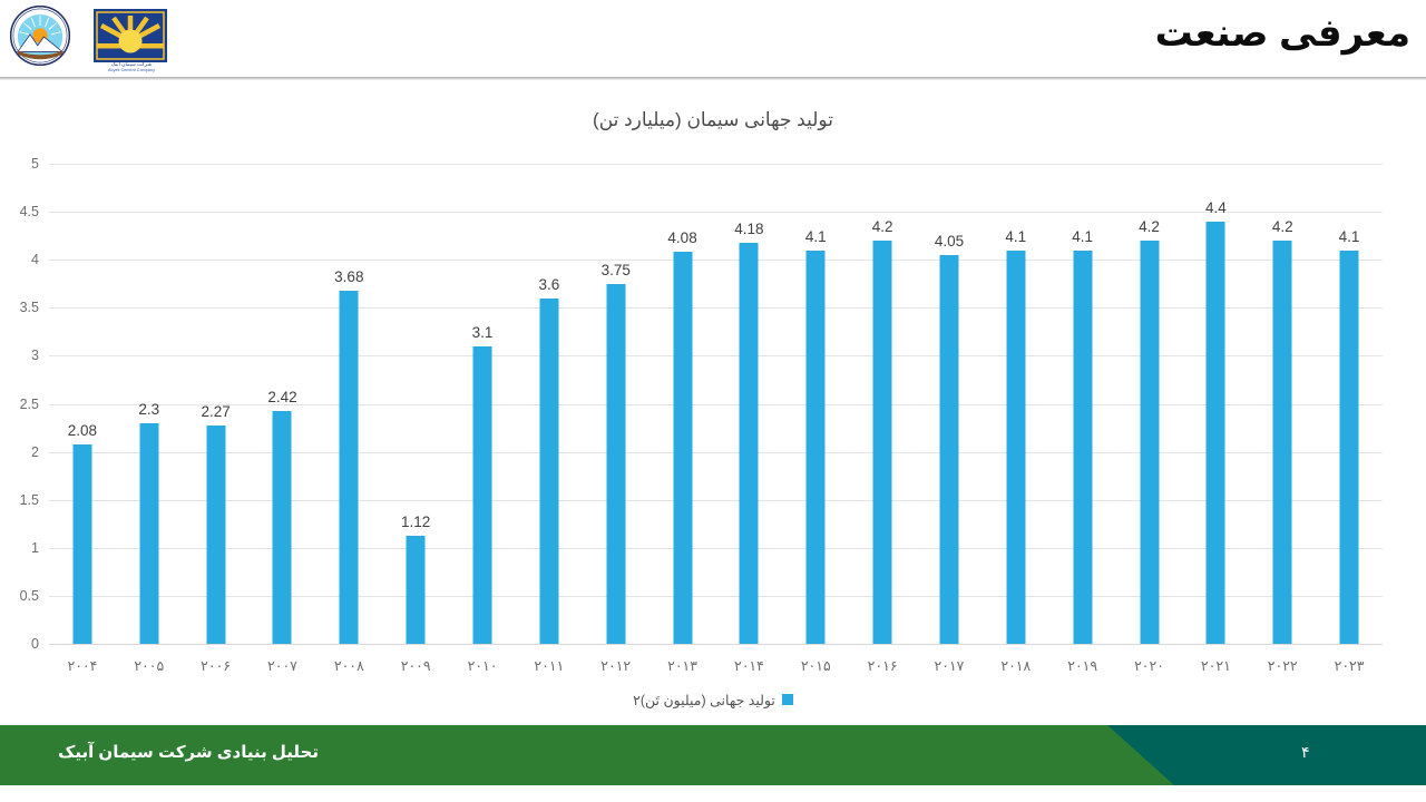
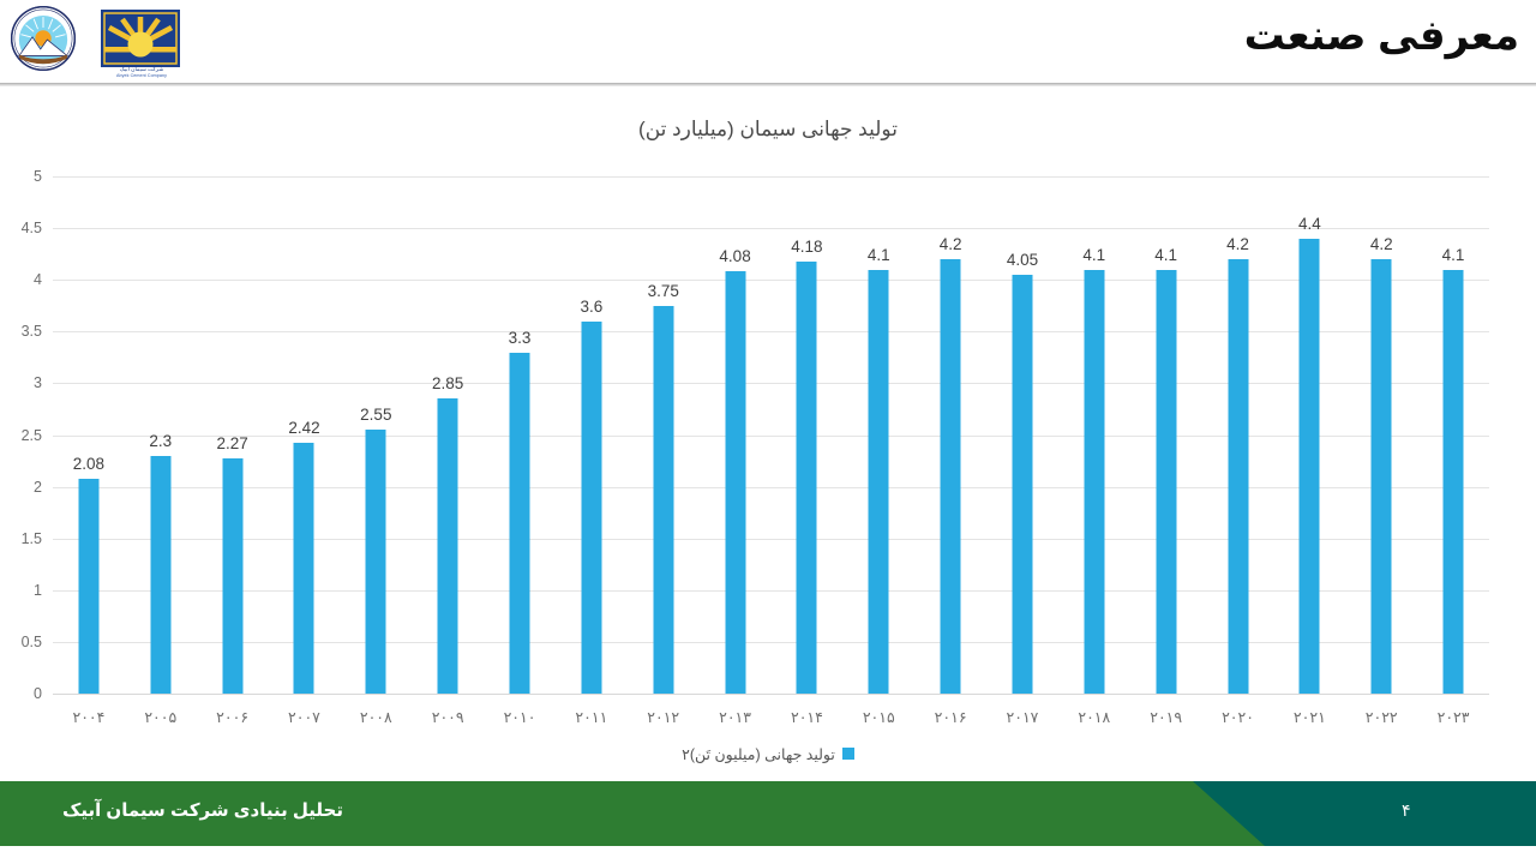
۲۰۰۸: 3.68 -> 2.55
۲۰۰۹: 1.12 -> 2.85
۲۰۱۰: 3.1 -> 3.3
